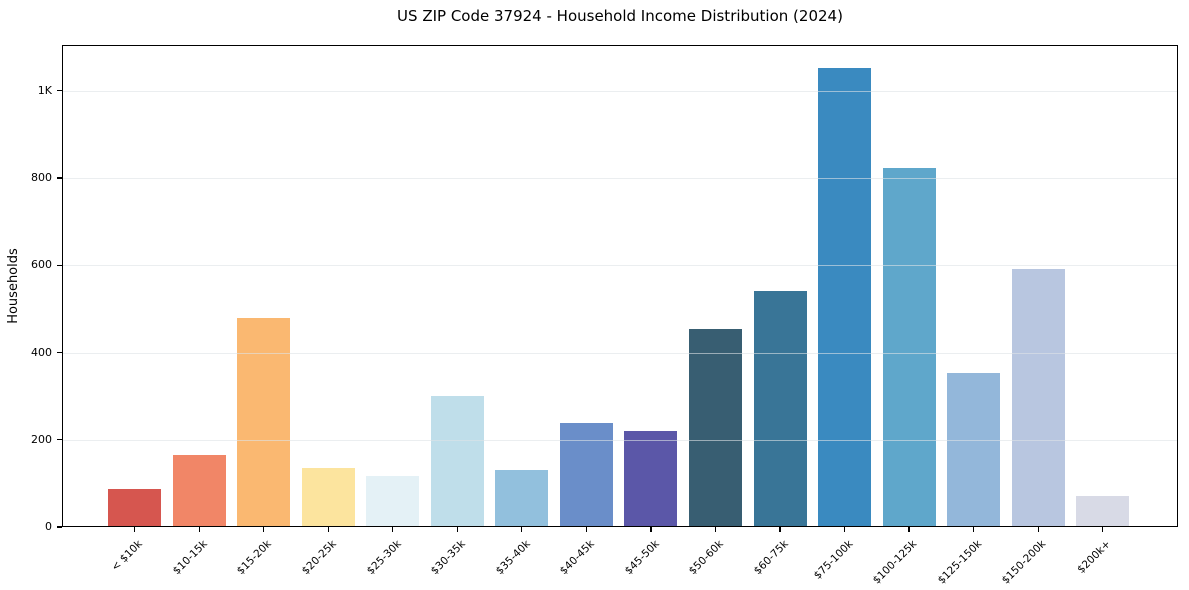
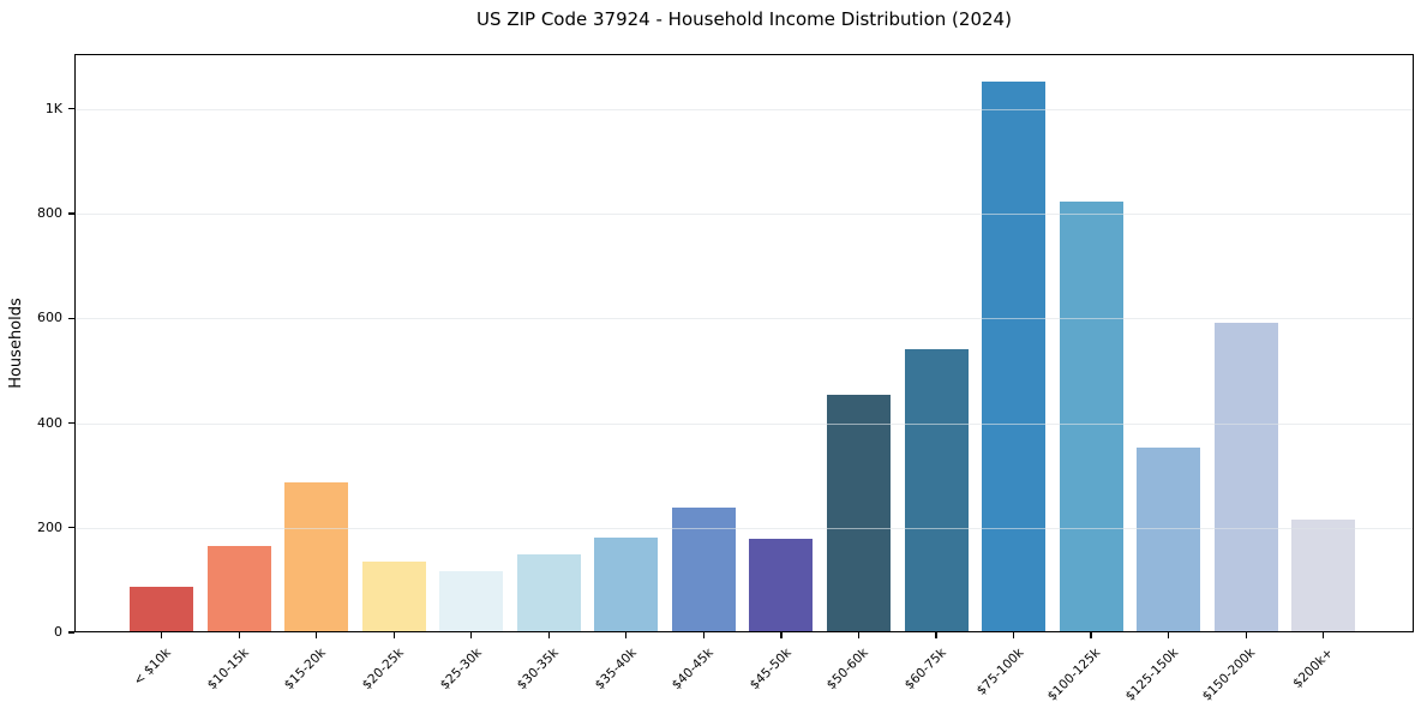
$15-20k: 480 -> 290
$30-35k: 300 -> 150
$35-40k: 130 -> 180
$45-50k: 220 -> 180
$200k+: 70 -> 220
